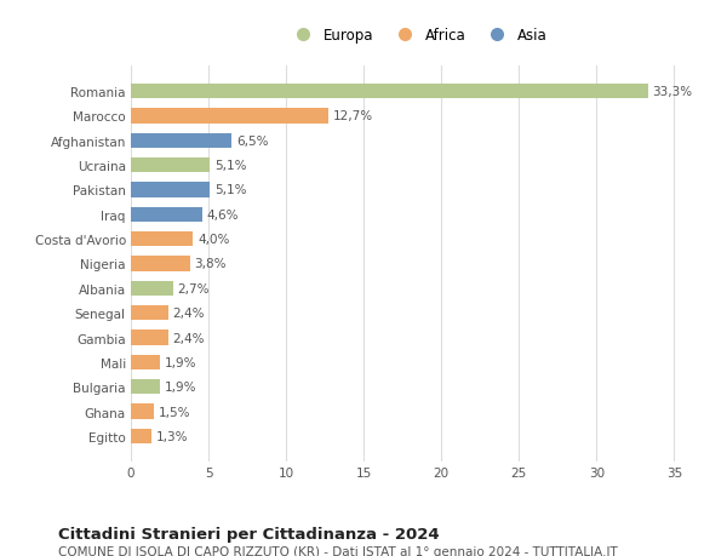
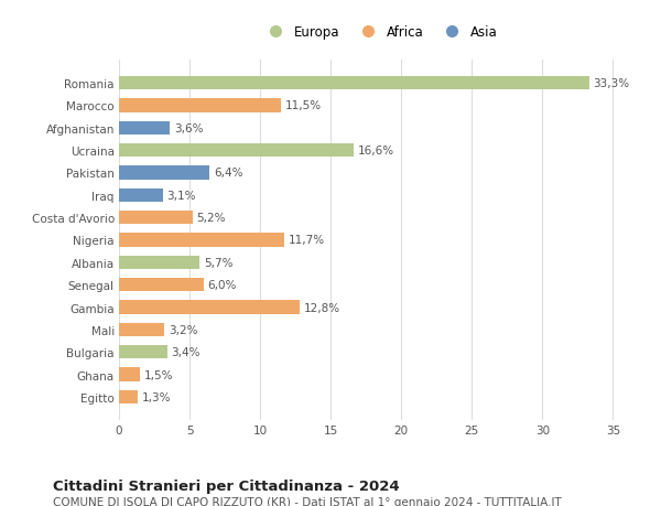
Marocco: 12,7% -> 11,5%
Afghanistan: 6,5% -> 3,6%
Ucraina: 5,1% -> 16,6%
Pakistan: 5,1% -> 6,4%
Iraq: 4,6% -> 3,1%
Costa d'Avorio: 4,0% -> 5,2%
Nigeria: 3,8% -> 11,7%
Albania: 2,7% -> 5,7%
Senegal: 2,4% -> 6,0%
Gambia: 2,4% -> 12,8%
Mali: 1,9% -> 3,2%
Bulgaria: 1,9% -> 3,4%
